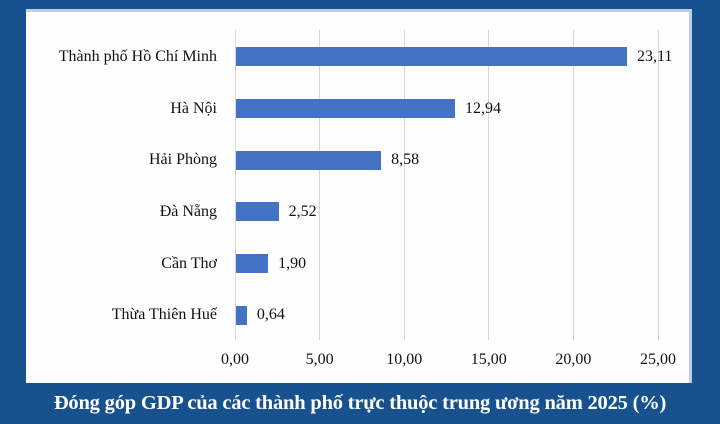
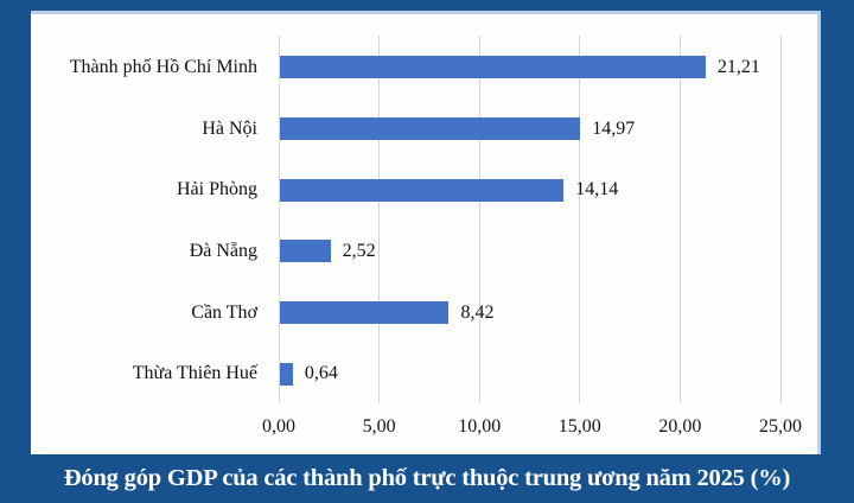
Thành phố Hồ Chí Minh: 23,11 -> 21,21
Hà Nội: 12,94 -> 14,97
Hải Phòng: 8,58 -> 14,14
Cần Thơ: 1,90 -> 8,42
